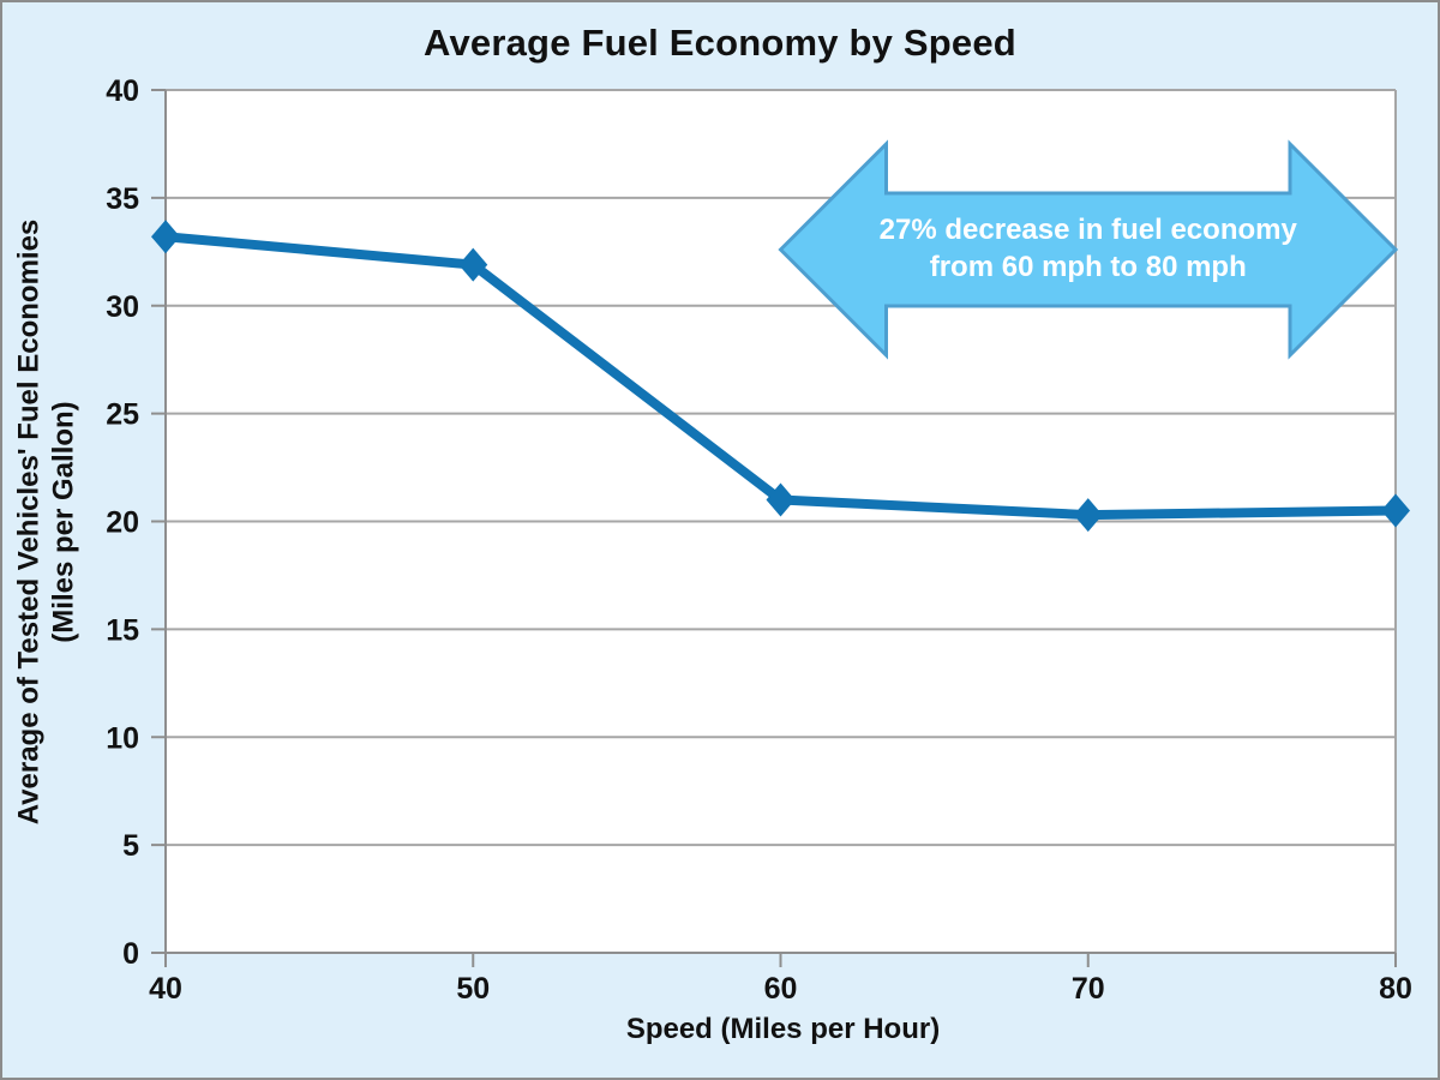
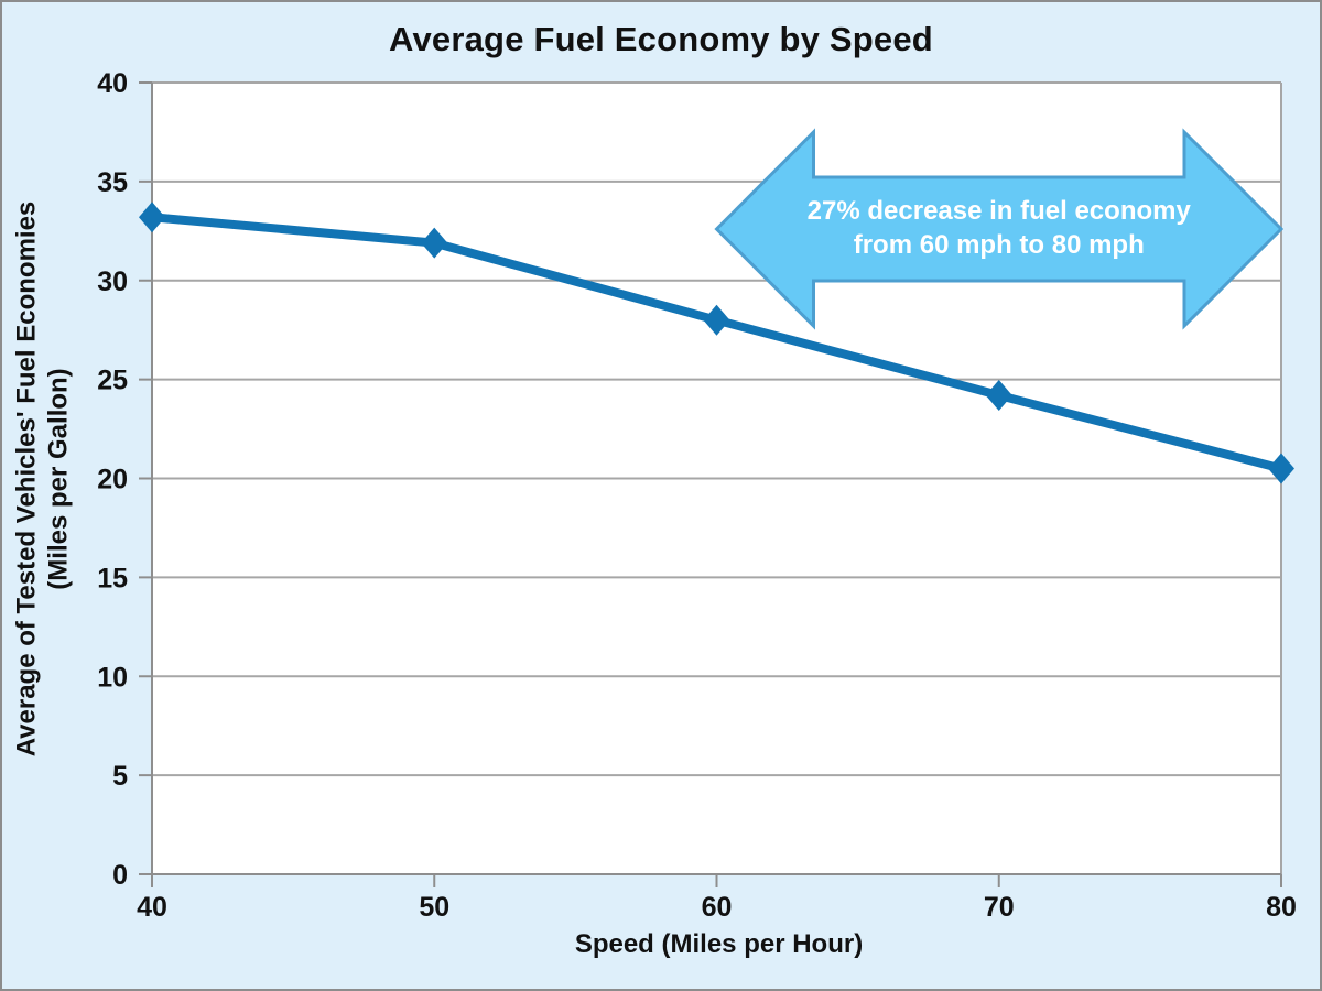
60: 21.0 -> 28.0
70: 20.3 -> 24.2
